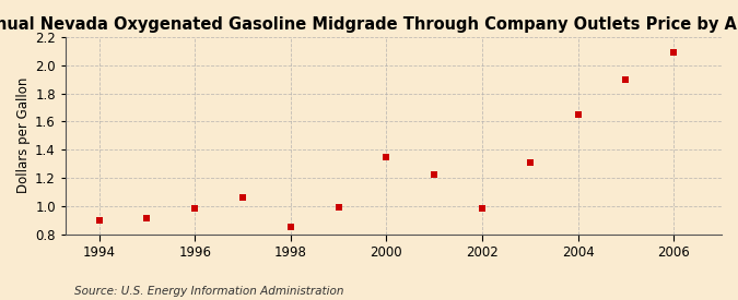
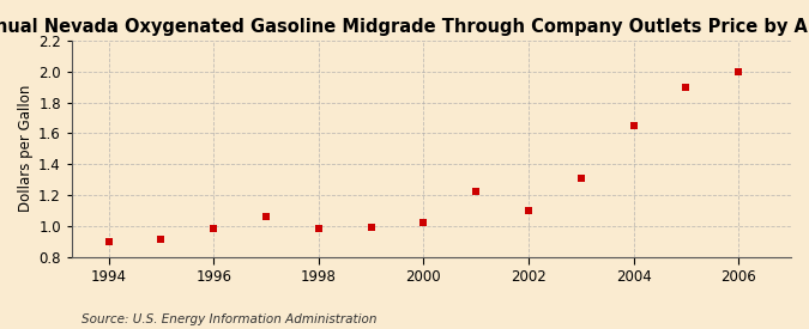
1998: 0.85 -> 0.98
2000: 1.35 -> 1.02
2002: 0.98 -> 1.10
2006: 2.09 -> 2.00
